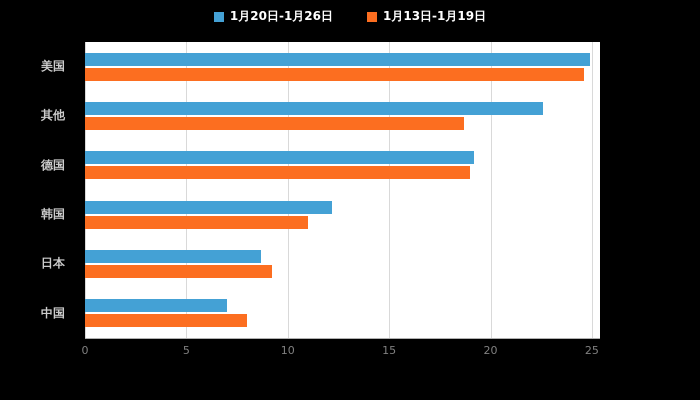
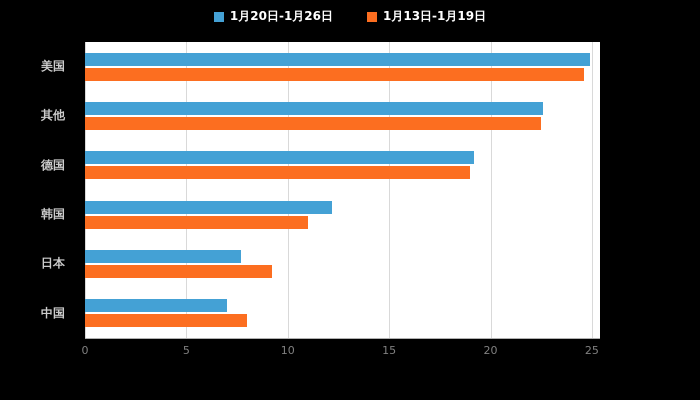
1月13日-1月19日/其他: 18.7 -> 22.5
1月20日-1月26日/日本: 8.7 -> 7.7
